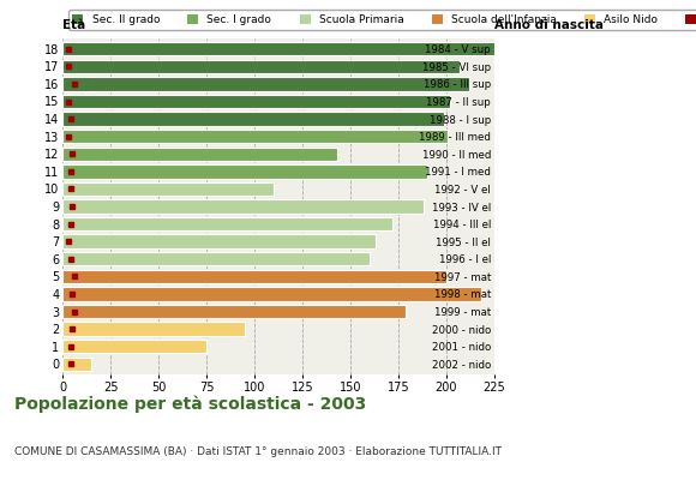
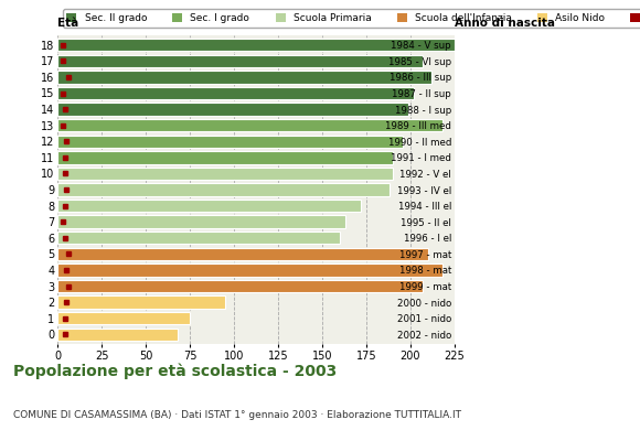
13: 201 -> 218
12: 143 -> 196
10: 110 -> 190
5: 200 -> 210
3: 179 -> 207
0: 15 -> 68
